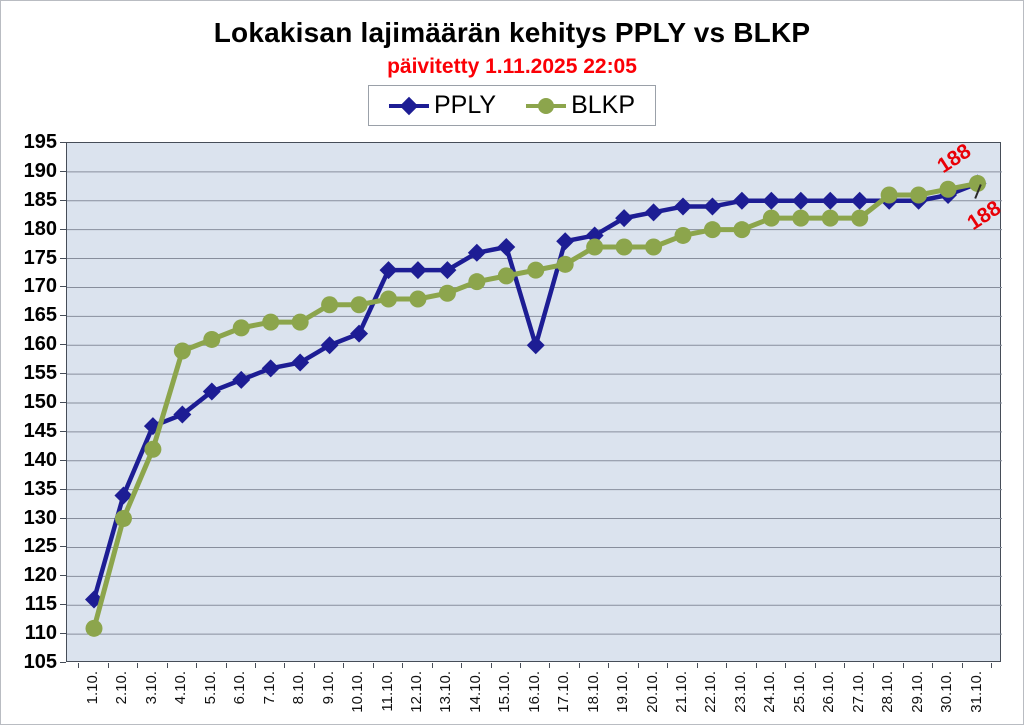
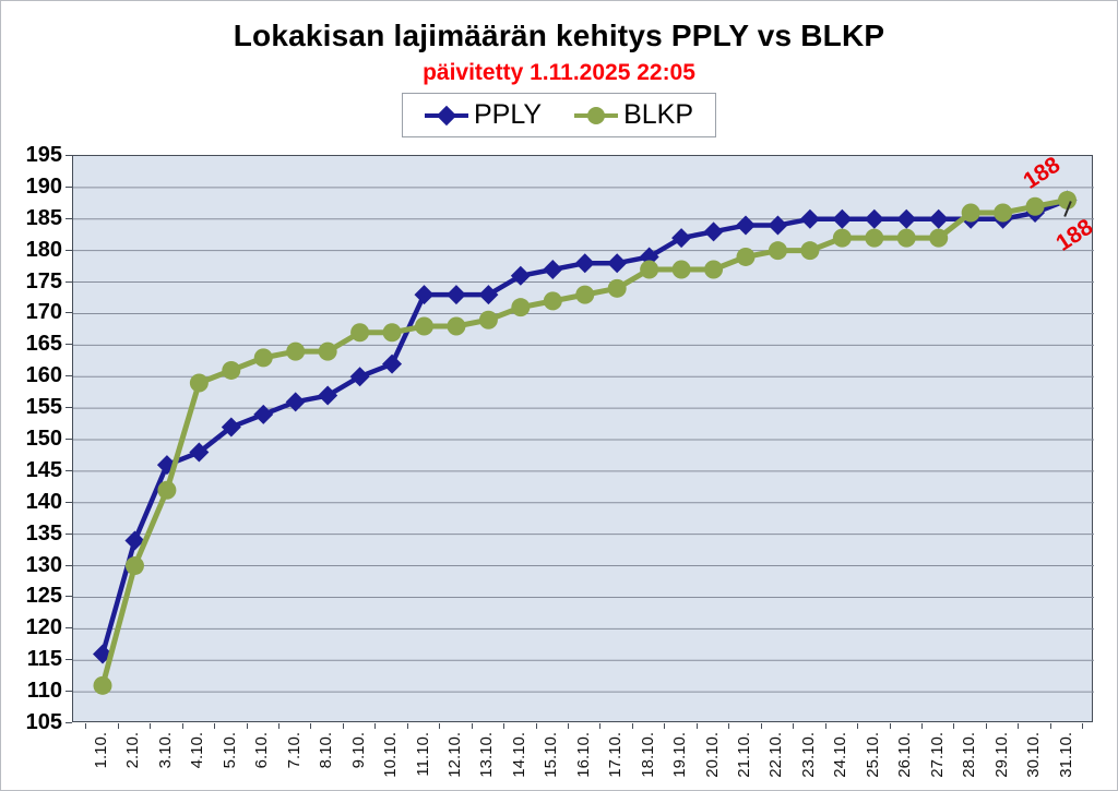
PPLY/16.10.: 160 -> 178
